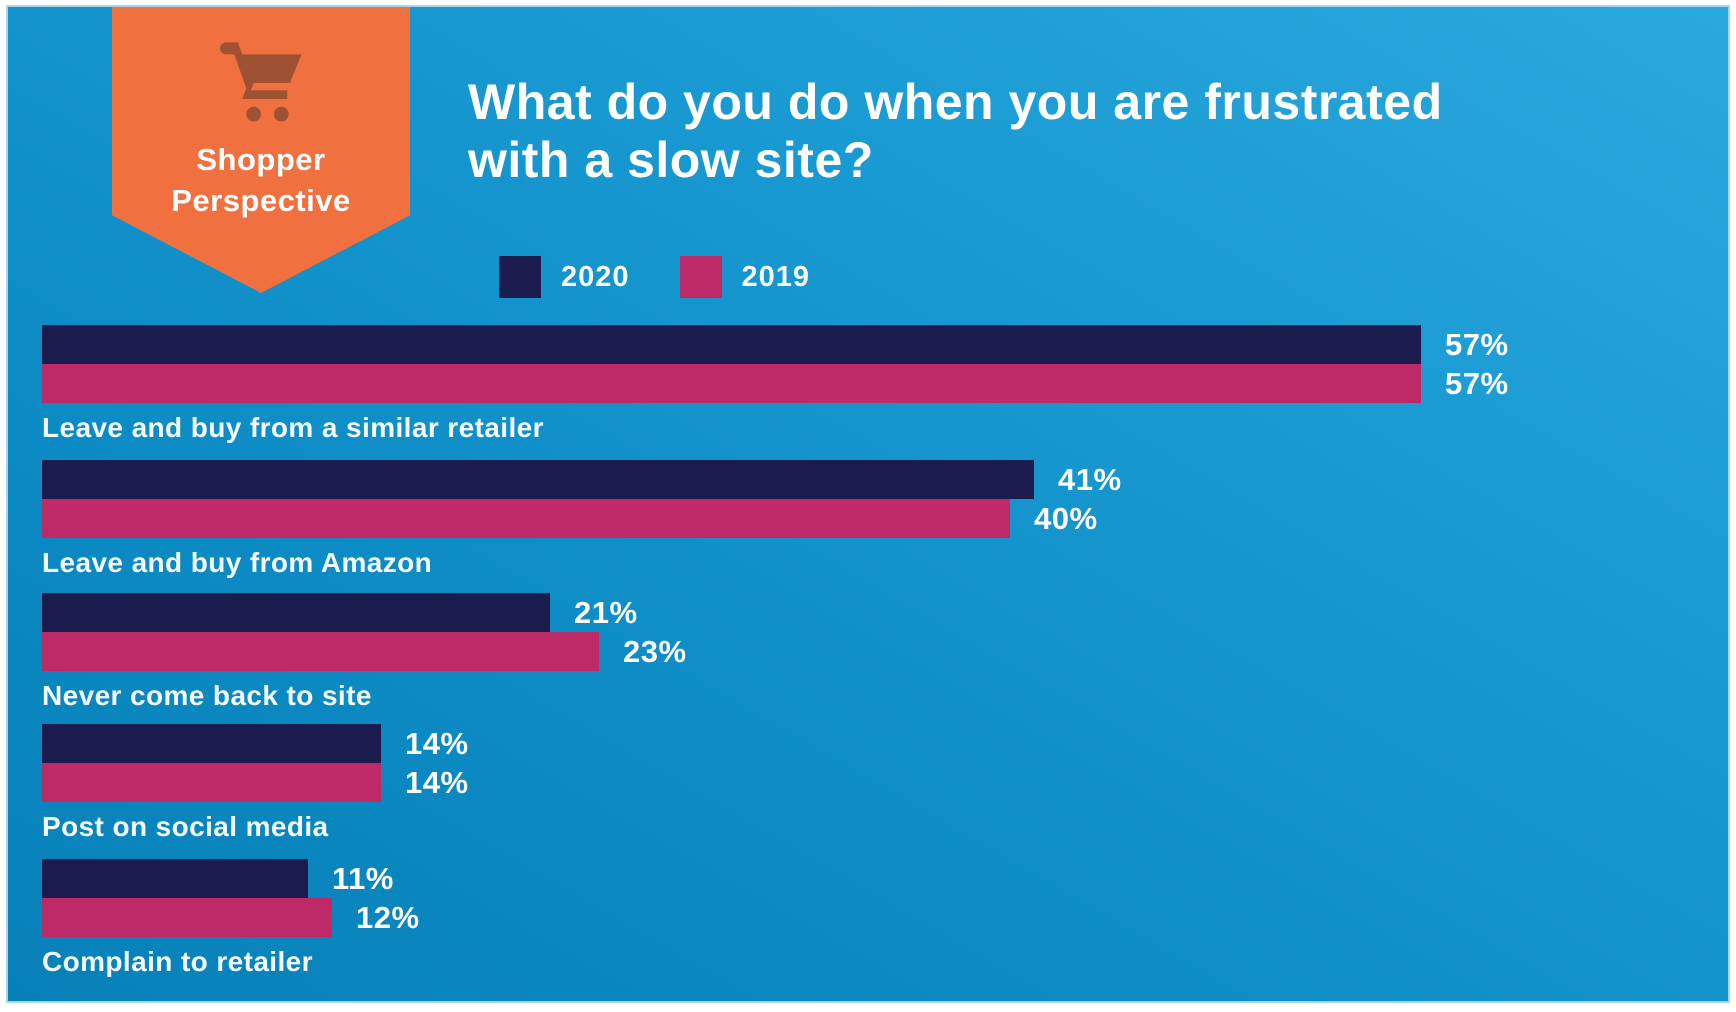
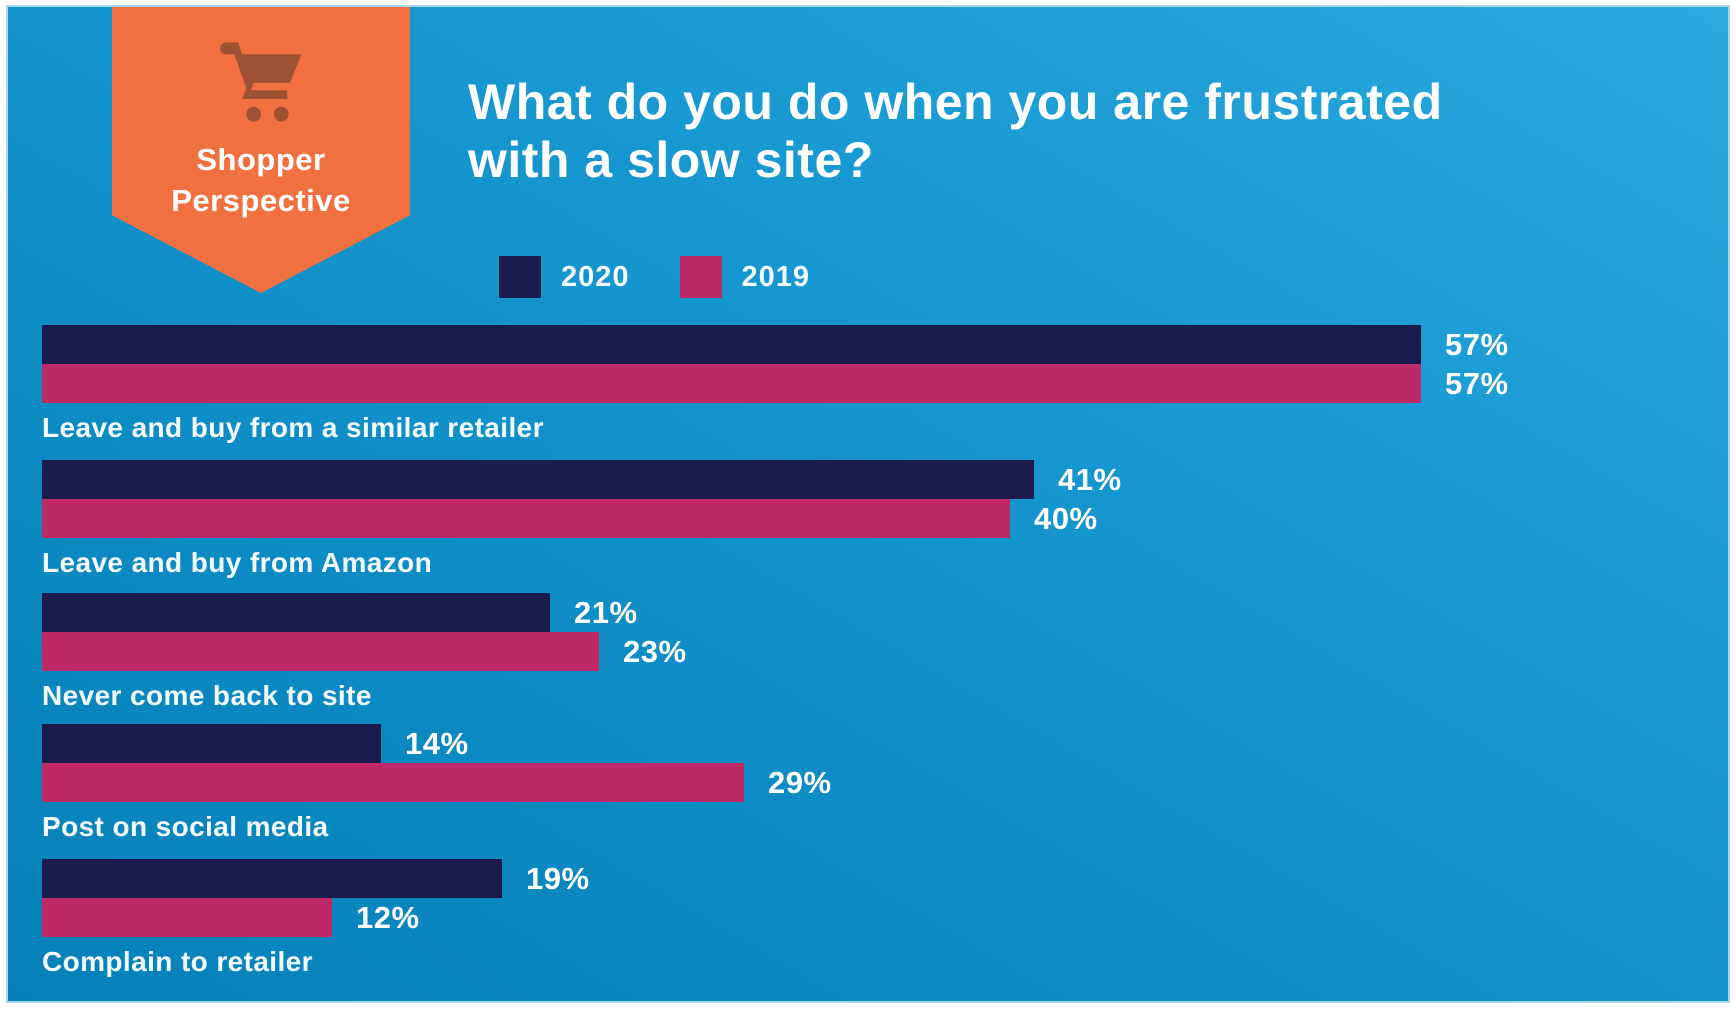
2019/Post on social media: 14% -> 29%
2020/Complain to retailer: 11% -> 19%
